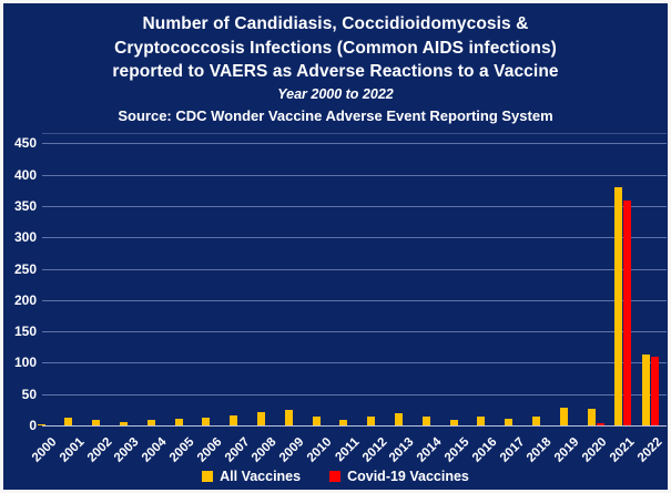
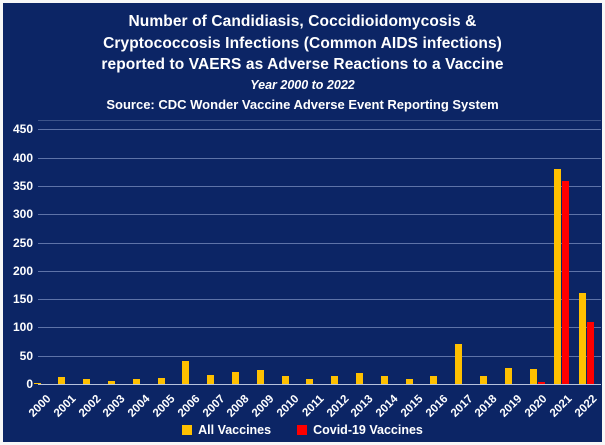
All Vaccines/2006: 10 -> 40
All Vaccines/2017: 10 -> 70
All Vaccines/2022: 110 -> 160
